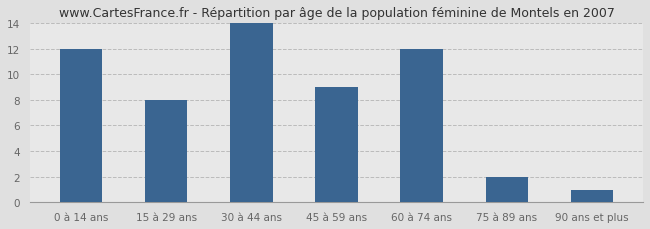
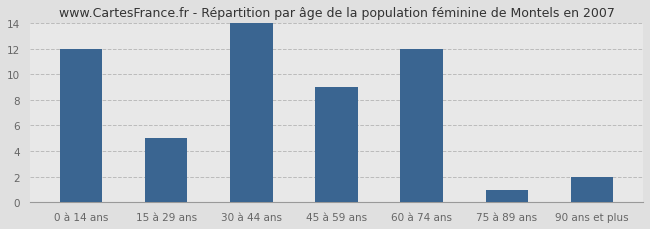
15 à 29 ans: 8 -> 5
75 à 89 ans: 2 -> 1
90 ans et plus: 1 -> 2
